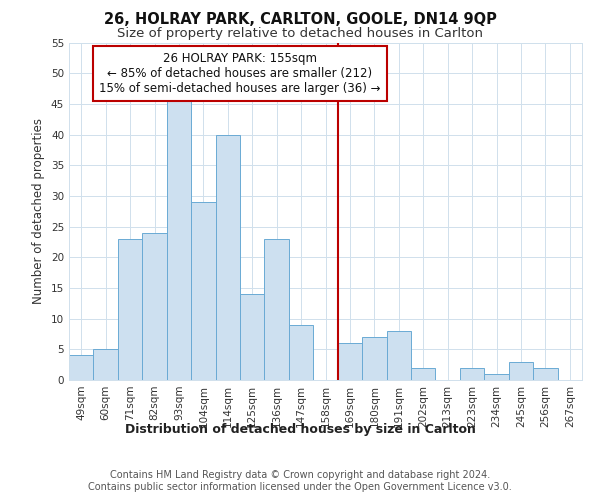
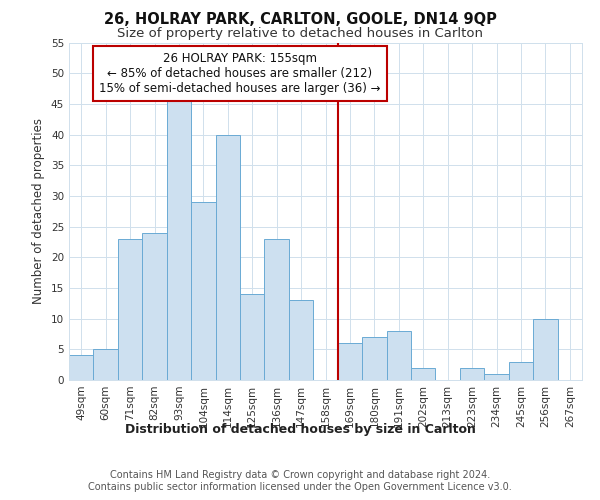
147sqm: 9 -> 13
256sqm: 2 -> 10
